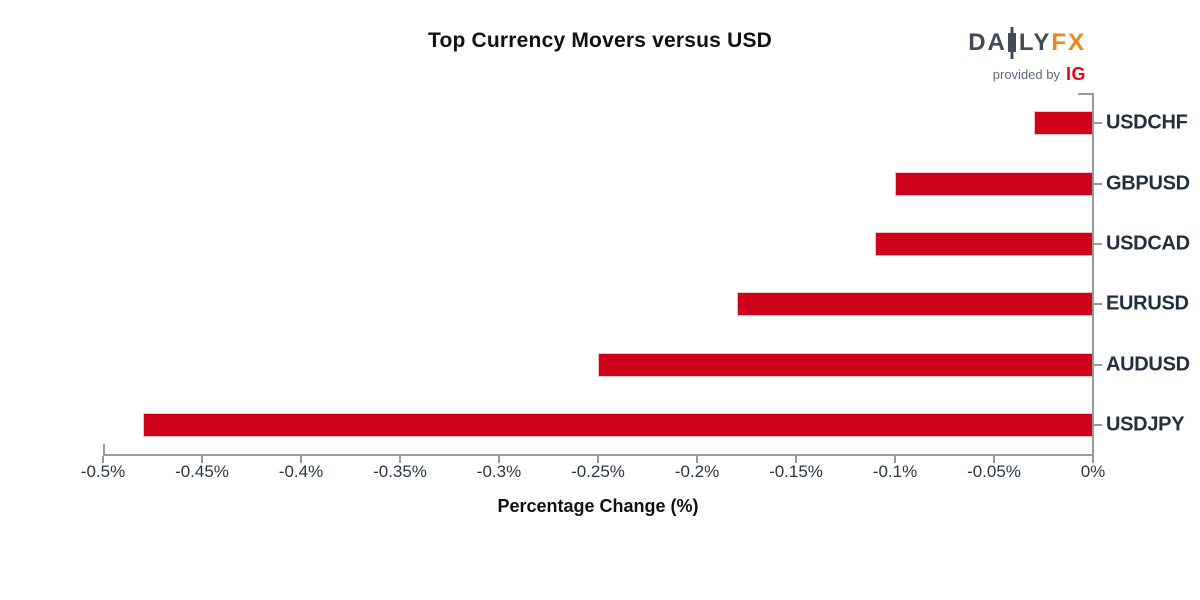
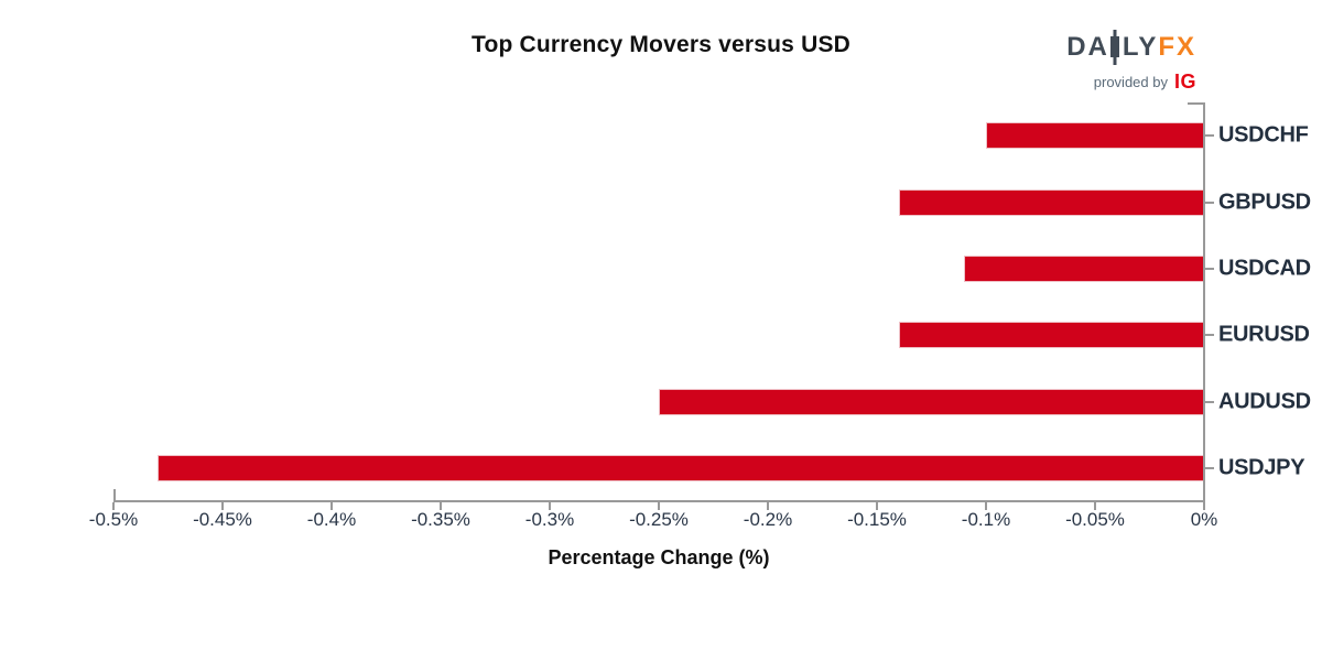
USDCHF: -0.03% -> -0.10%
GBPUSD: -0.10% -> -0.14%
EURUSD: -0.18% -> -0.14%
